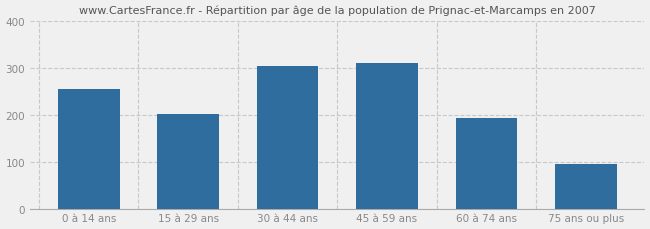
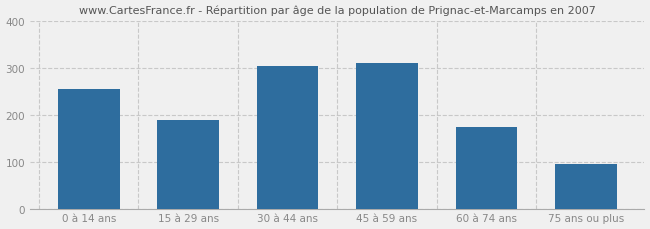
15 à 29 ans: 203 -> 190
60 à 74 ans: 194 -> 175
